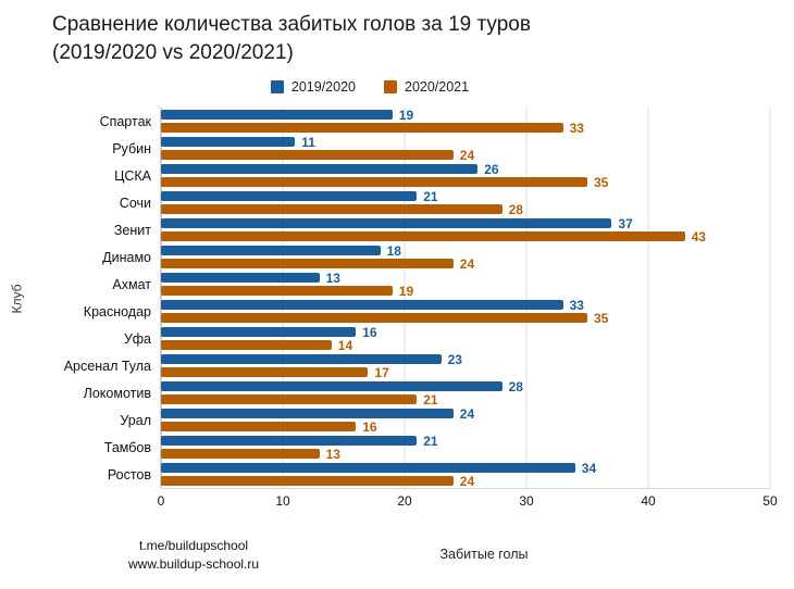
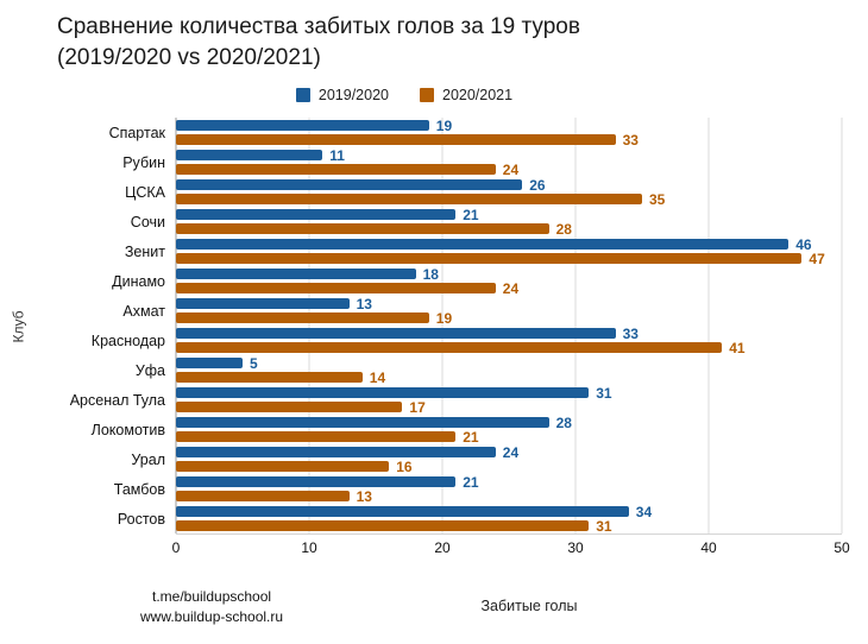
2019/2020/Зенит: 37 -> 46
2020/2021/Зенит: 43 -> 47
2020/2021/Краснодар: 35 -> 41
2019/2020/Уфа: 16 -> 5
2019/2020/Арсенал Тула: 23 -> 31
2020/2021/Ростов: 24 -> 31
